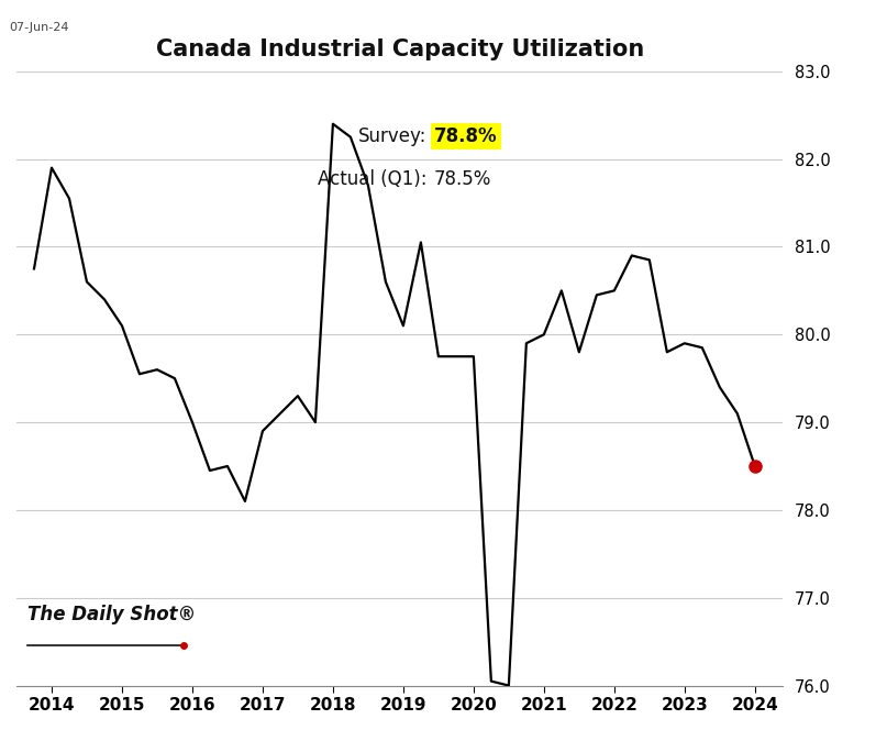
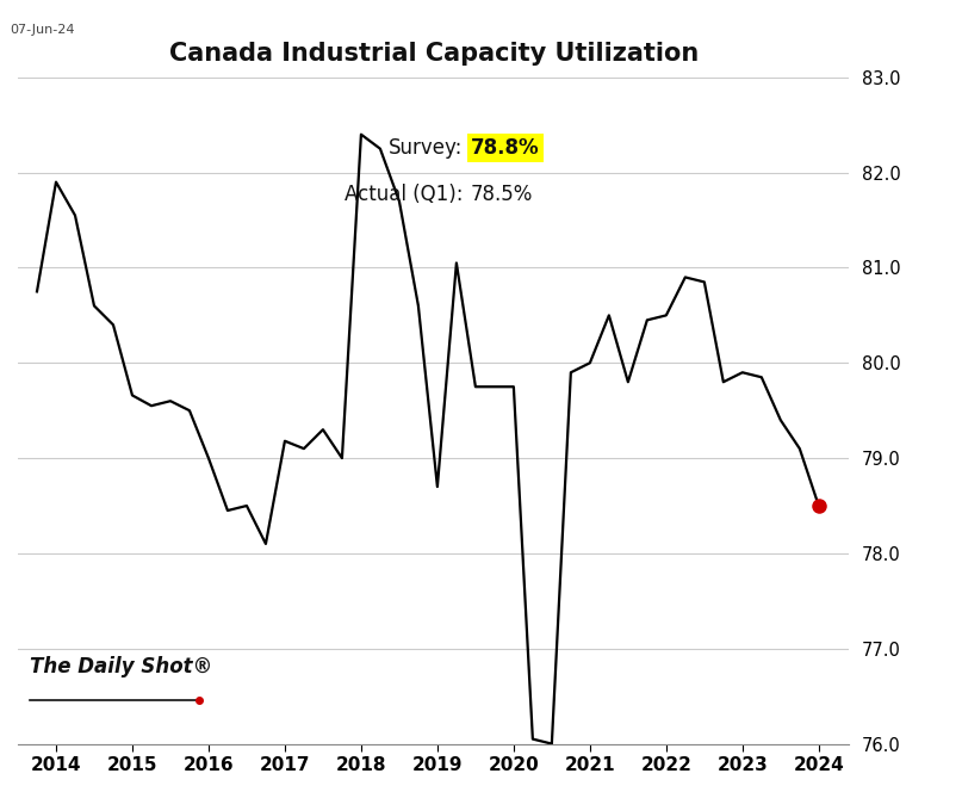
2015: 80.10 -> 79.66
2017: 78.90 -> 79.18
2019: 80.10 -> 78.70
